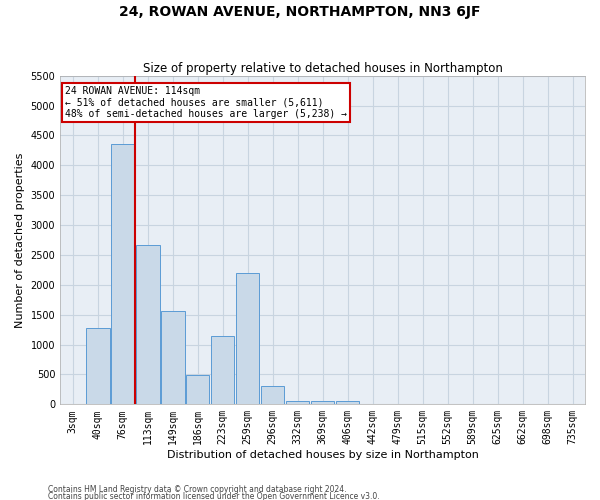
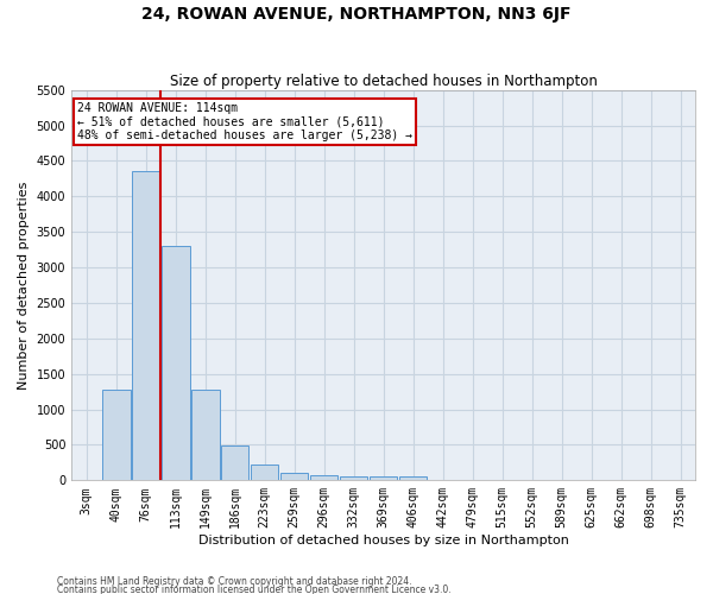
113sqm: 2660 -> 3300
149sqm: 1560 -> 1270
223sqm: 1140 -> 220
259sqm: 2200 -> 100
296sqm: 300 -> 80
